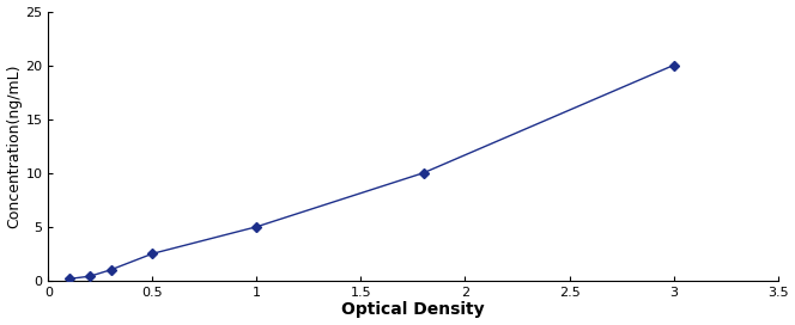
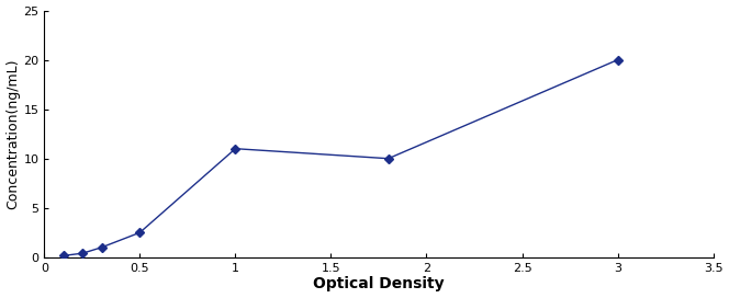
1: 5.0 -> 11.0
